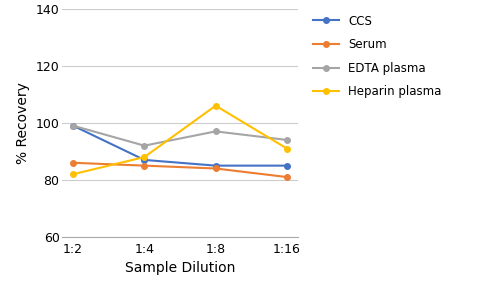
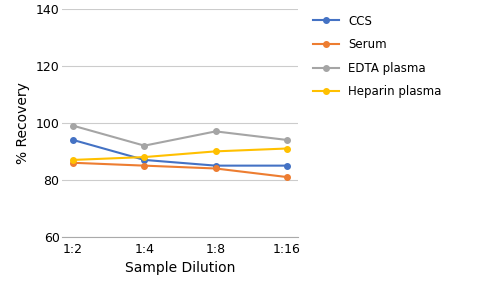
CCS/1:2: 99 -> 94
Heparin plasma/1:2: 82 -> 87
Heparin plasma/1:8: 106 -> 90
